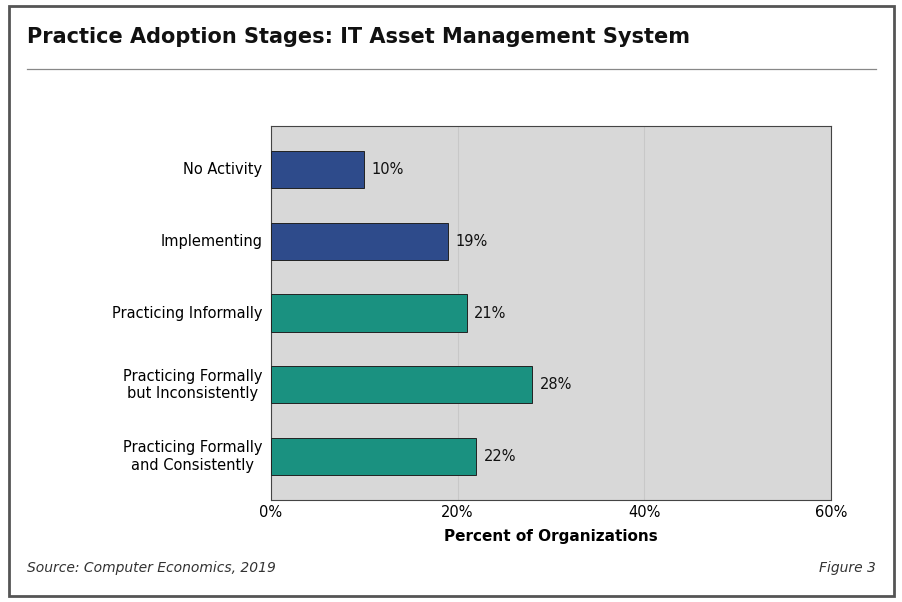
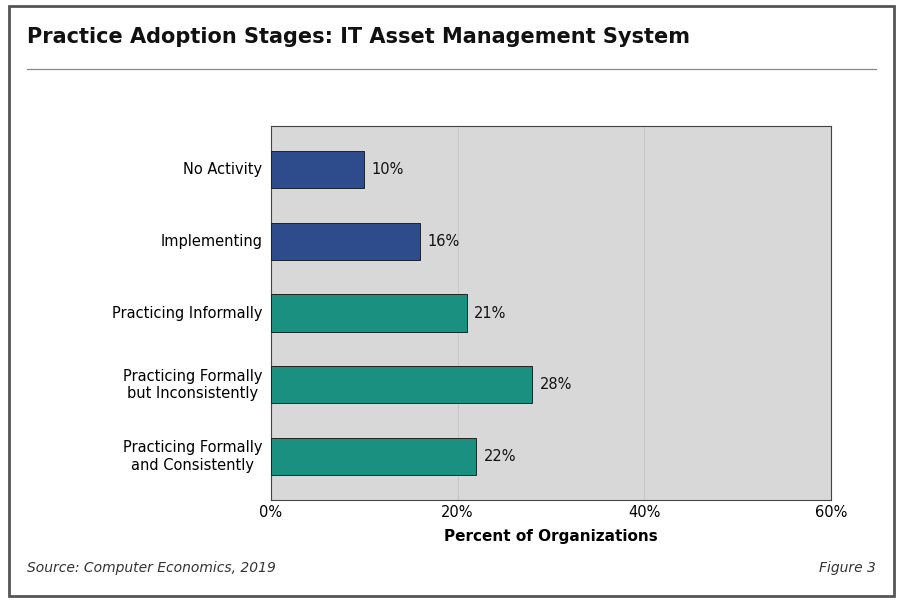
Implementing: 19% -> 16%
